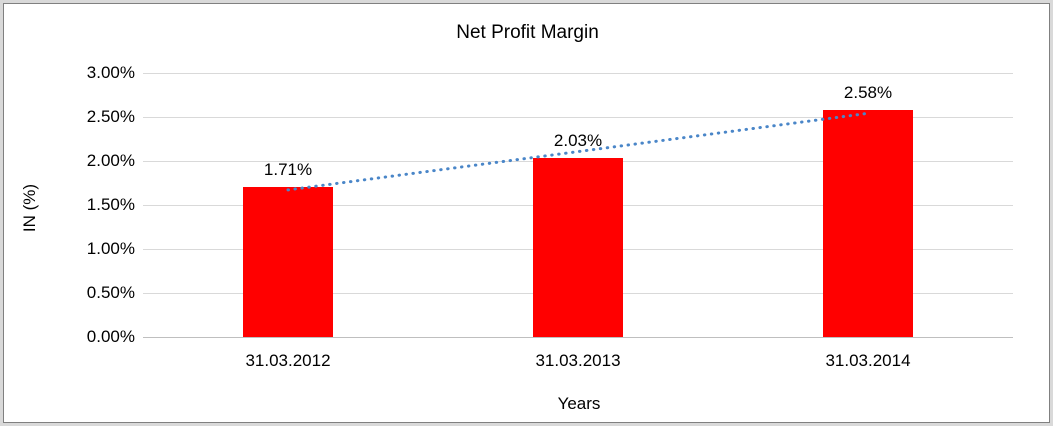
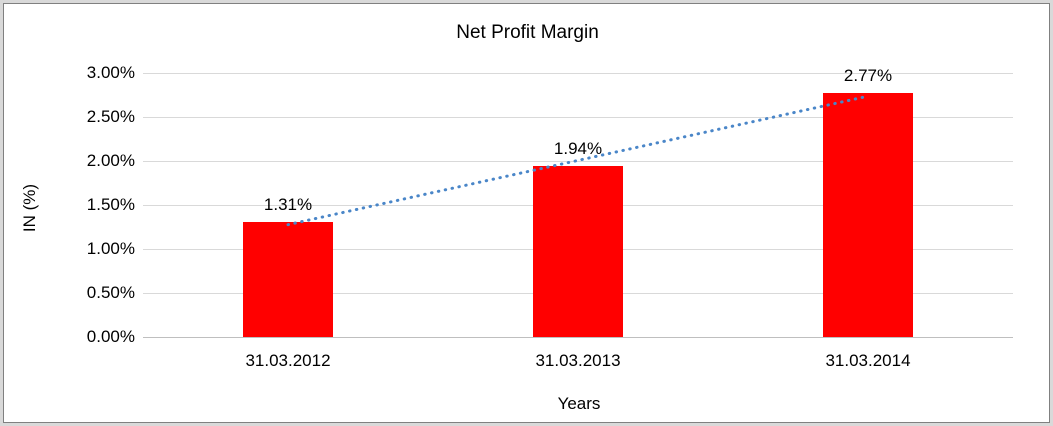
31.03.2012: 1.71% -> 1.31%
31.03.2013: 2.03% -> 1.94%
31.03.2014: 2.58% -> 2.77%
